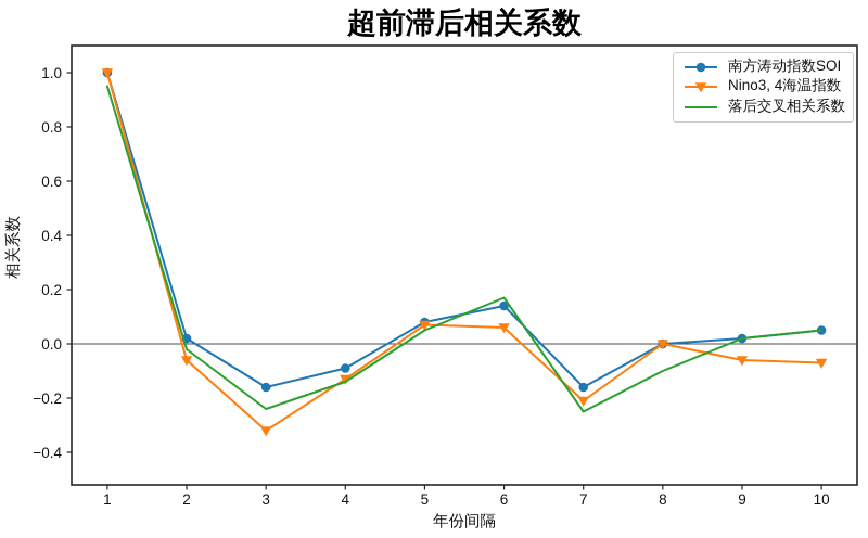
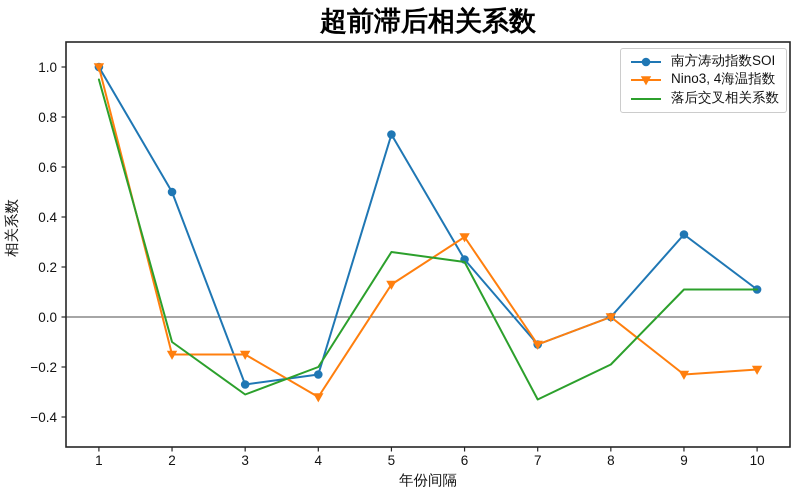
南方涛动指数SOI/2: 0.02 -> 0.50
Nino3, 4海温指数/2: -0.06 -> -0.15
落后交叉相关系数/2: -0.02 -> -0.10
南方涛动指数SOI/3: -0.16 -> -0.27
Nino3, 4海温指数/3: -0.32 -> -0.15
落后交叉相关系数/3: -0.24 -> -0.31
南方涛动指数SOI/4: -0.09 -> -0.23
Nino3, 4海温指数/4: -0.13 -> -0.32
落后交叉相关系数/4: -0.14 -> -0.20
南方涛动指数SOI/5: 0.08 -> 0.73
Nino3, 4海温指数/5: 0.07 -> 0.13
落后交叉相关系数/5: 0.05 -> 0.26
南方涛动指数SOI/6: 0.14 -> 0.23
Nino3, 4海温指数/6: 0.06 -> 0.32
落后交叉相关系数/6: 0.17 -> 0.22
南方涛动指数SOI/7: -0.16 -> -0.11
Nino3, 4海温指数/7: -0.21 -> -0.11
落后交叉相关系数/7: -0.25 -> -0.33
落后交叉相关系数/8: -0.10 -> -0.19
南方涛动指数SOI/9: 0.02 -> 0.33
Nino3, 4海温指数/9: -0.06 -> -0.23
落后交叉相关系数/9: 0.02 -> 0.11
南方涛动指数SOI/10: 0.05 -> 0.11
Nino3, 4海温指数/10: -0.07 -> -0.21
落后交叉相关系数/10: 0.05 -> 0.11
